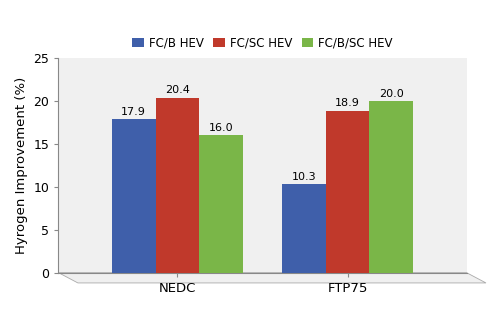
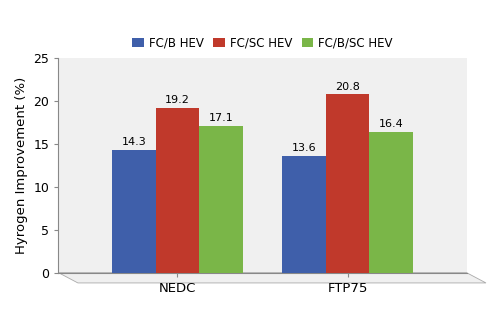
FC/B HEV/NEDC: 17.9 -> 14.3
FC/SC HEV/NEDC: 20.4 -> 19.2
FC/B/SC HEV/NEDC: 16.0 -> 17.1
FC/B HEV/FTP75: 10.3 -> 13.6
FC/SC HEV/FTP75: 18.9 -> 20.8
FC/B/SC HEV/FTP75: 20.0 -> 16.4
